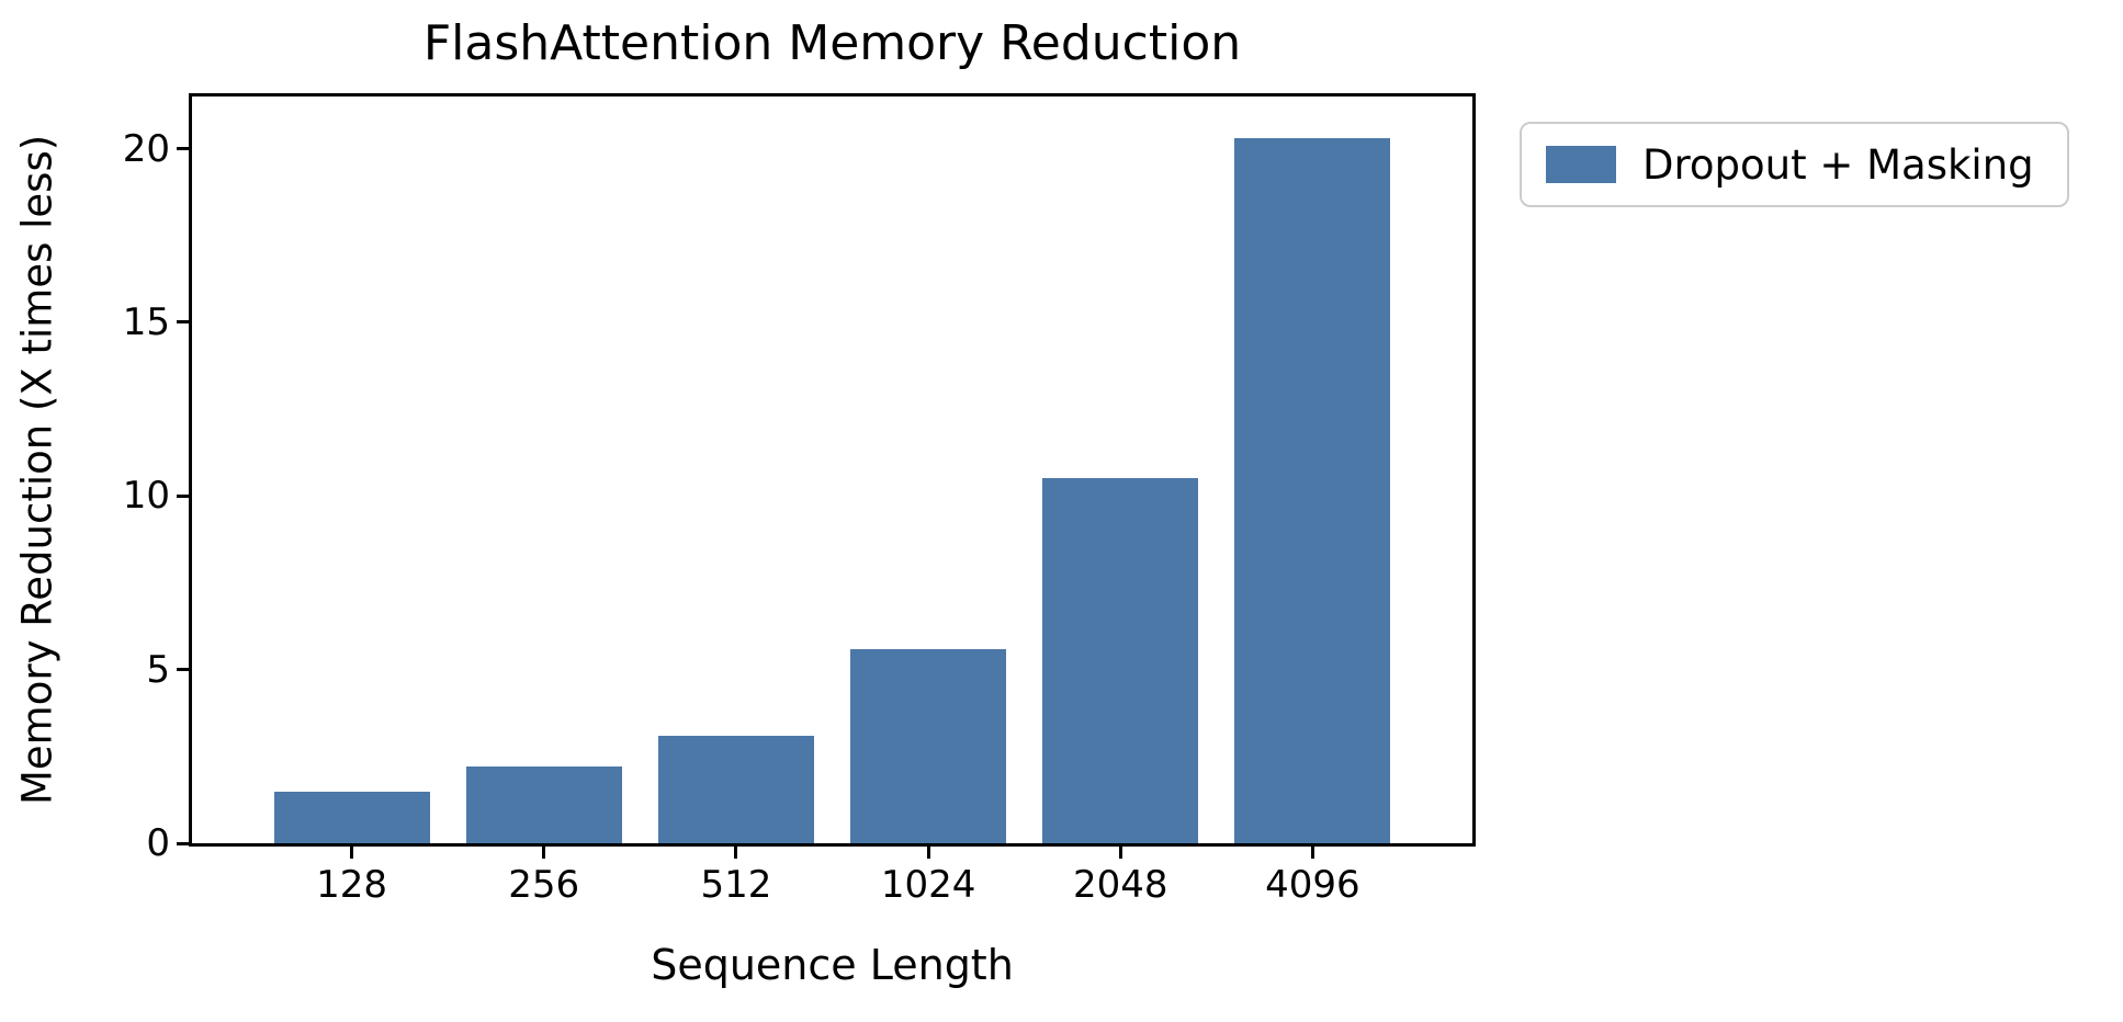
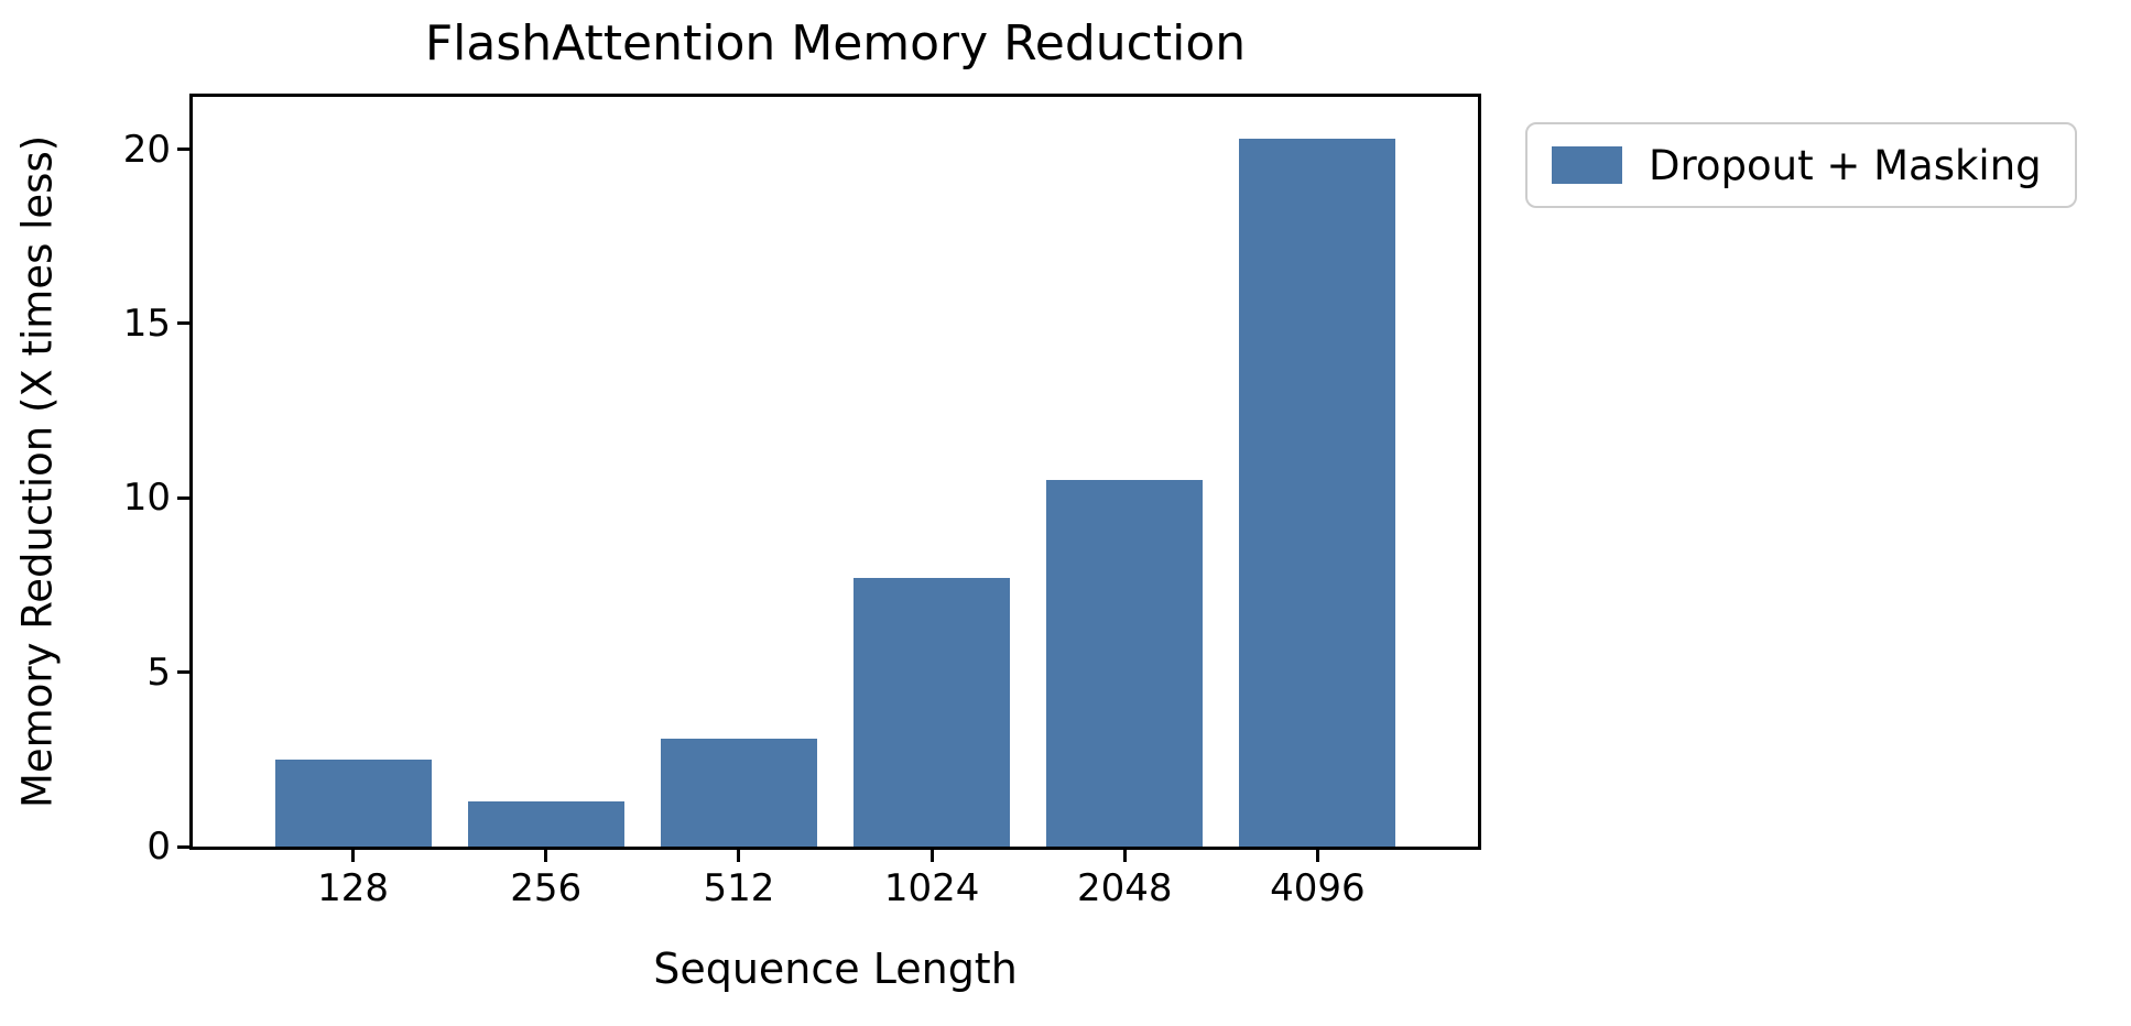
128: 1.5 -> 2.5
256: 2.2 -> 1.3
1024: 5.6 -> 7.7
